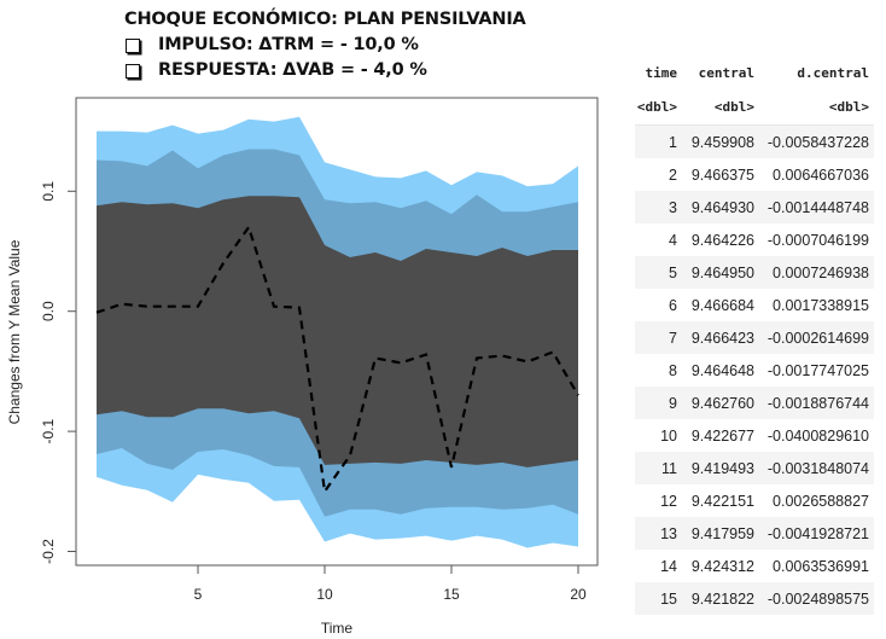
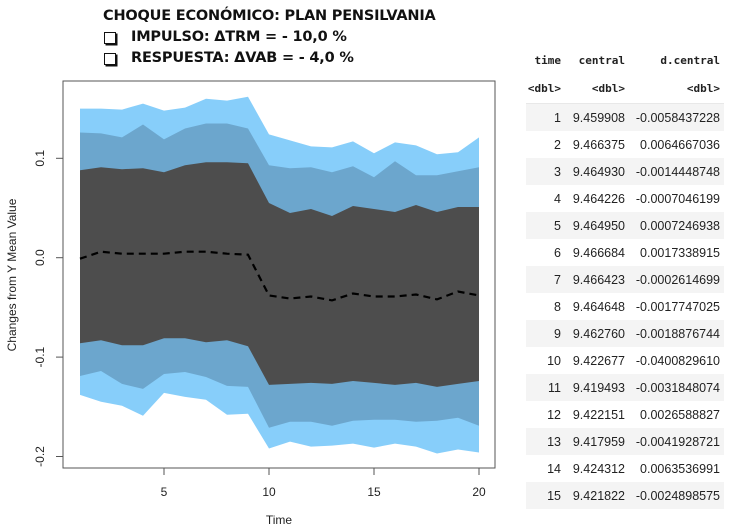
6: 0.04 -> 0.01
7: 0.07 -> 0.01
10: -0.15 -> -0.04
11: -0.12 -> -0.04
15: -0.13 -> -0.04
20: -0.07 -> -0.04
